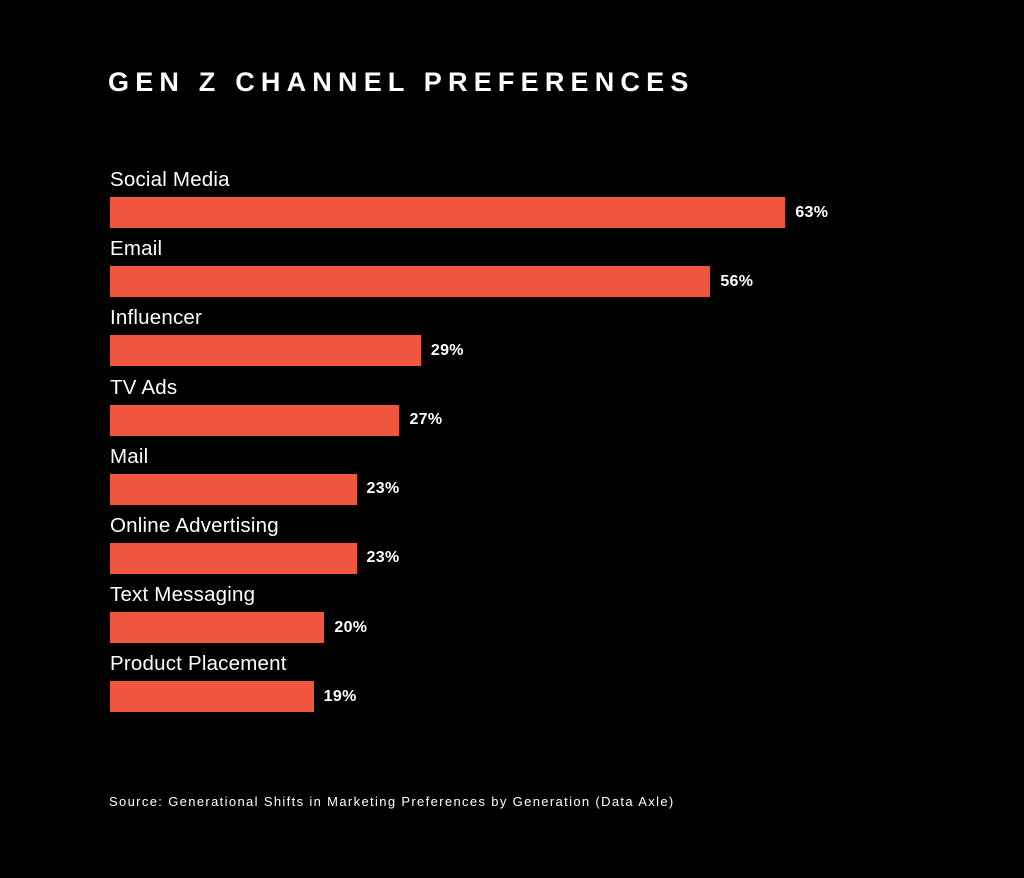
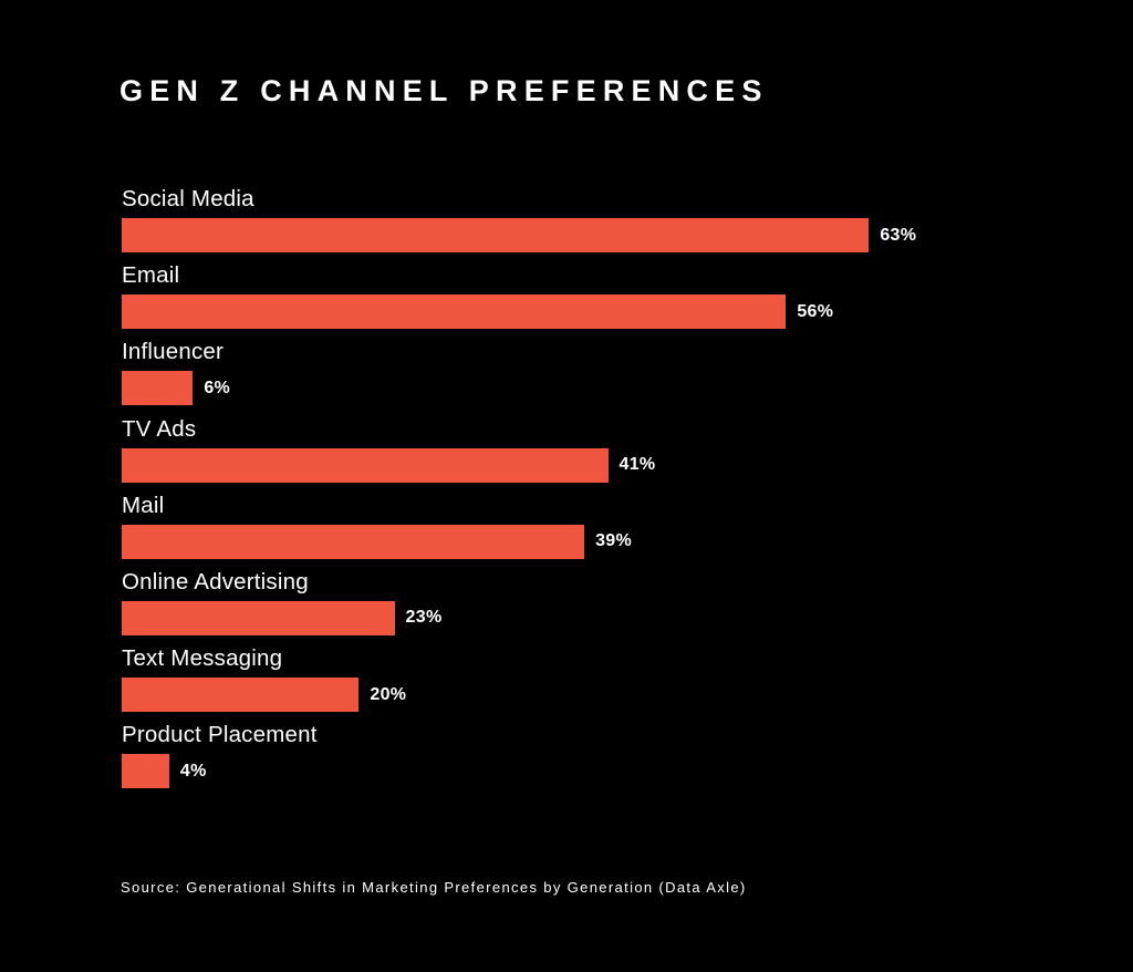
Influencer: 29% -> 6%
TV Ads: 27% -> 41%
Mail: 23% -> 39%
Product Placement: 19% -> 4%
